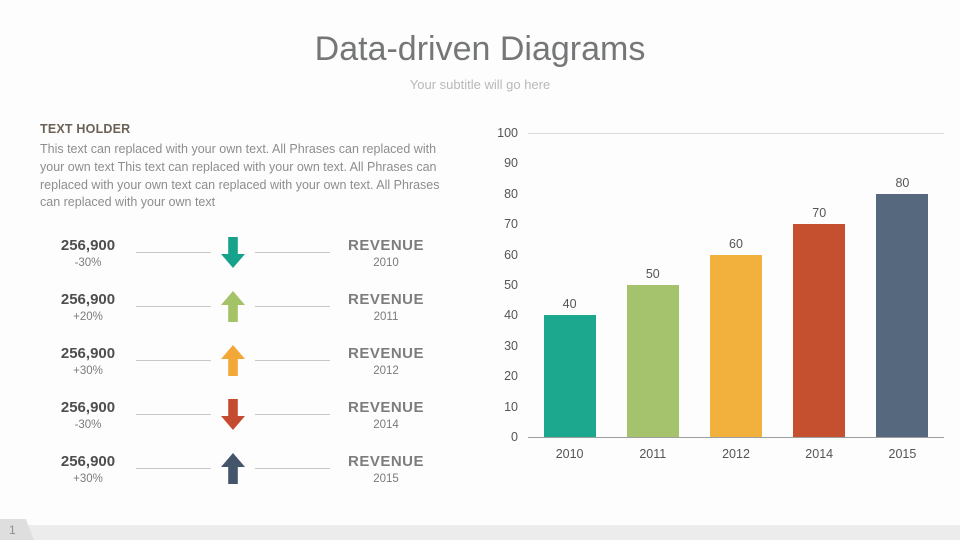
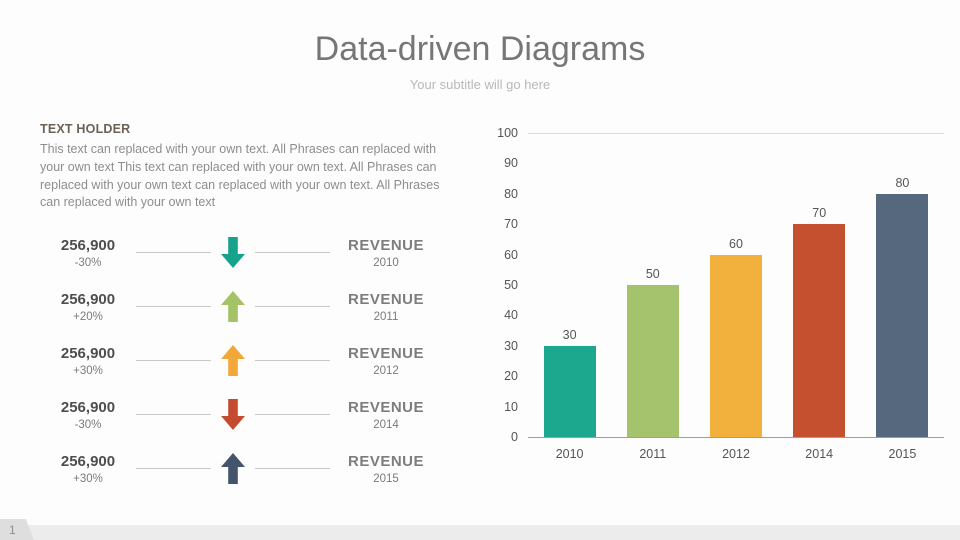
2010: 40 -> 30
